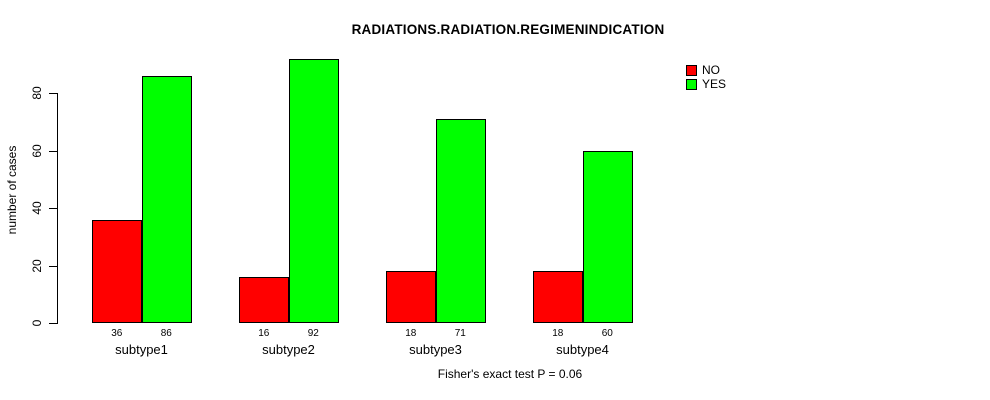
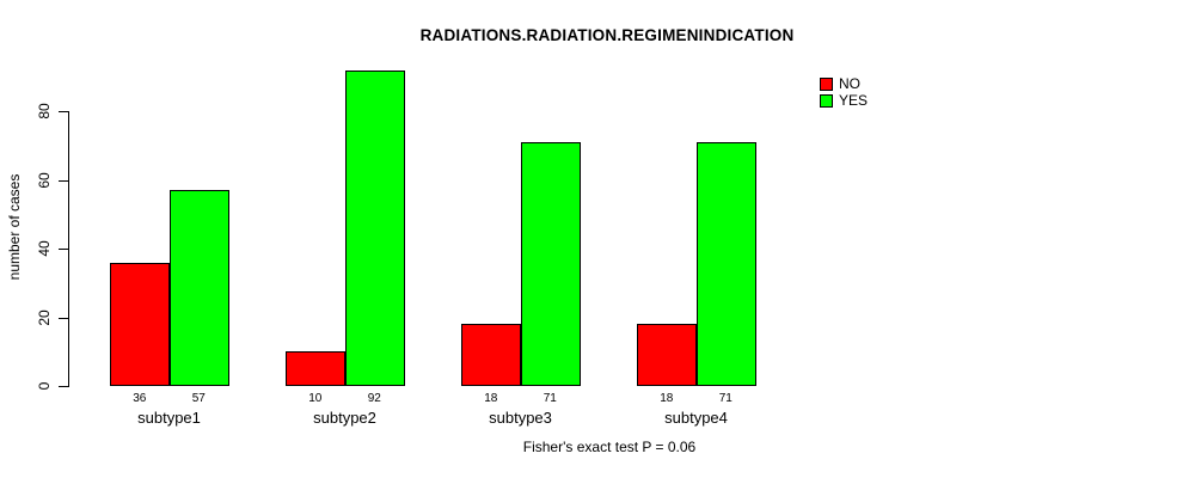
YES/subtype1: 86 -> 57
NO/subtype2: 16 -> 10
YES/subtype4: 60 -> 71
